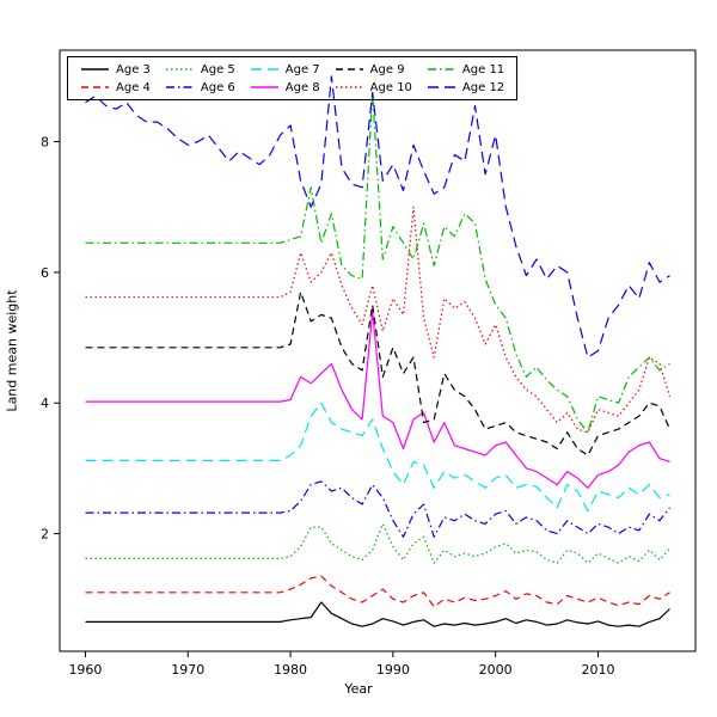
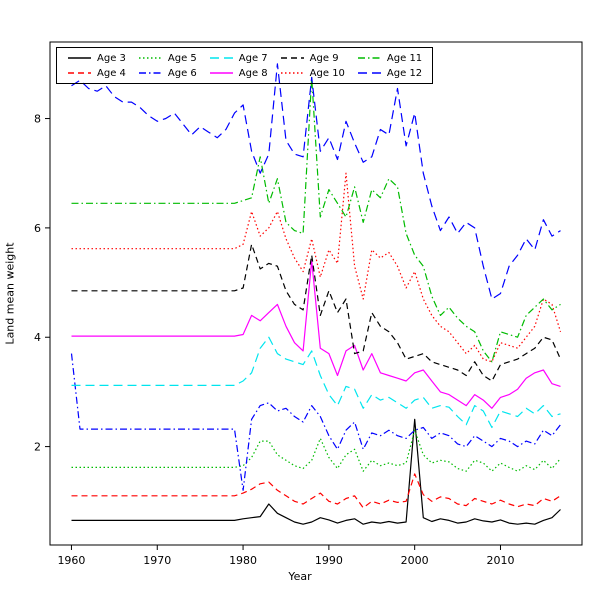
Age 6/1960: 2.3 -> 3.7
Age 6/1980: 2.4 -> 1.2
Age 3/2000: 0.7 -> 2.5
Age 4/2000: 1.1 -> 1.5
Age 5/2000: 1.8 -> 2.3
